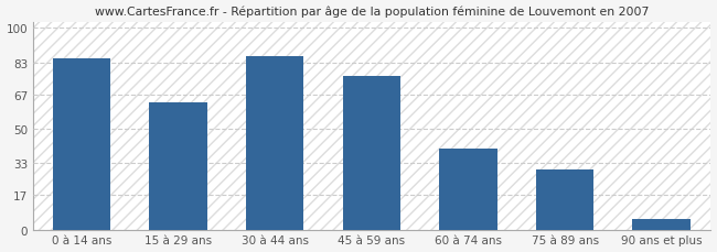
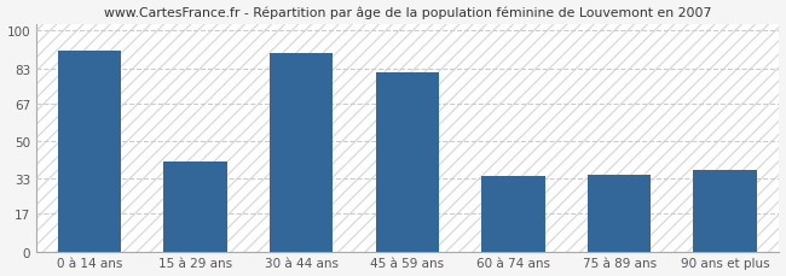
0 à 14 ans: 85 -> 91
15 à 29 ans: 63 -> 41
30 à 44 ans: 86 -> 90
45 à 59 ans: 76 -> 81
60 à 74 ans: 40 -> 34
75 à 89 ans: 30 -> 35
90 ans et plus: 5 -> 37
